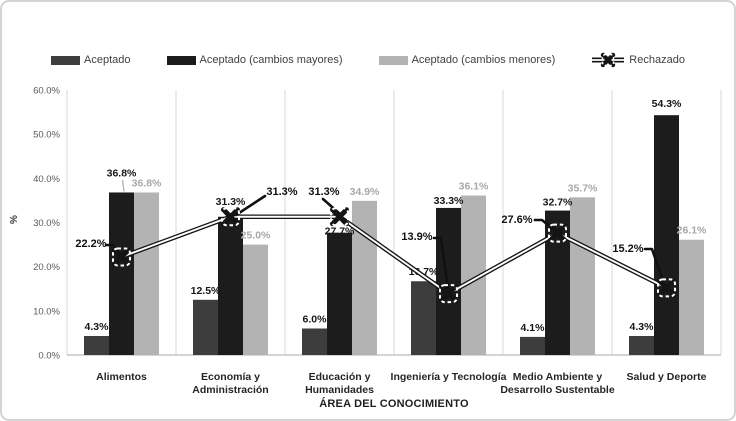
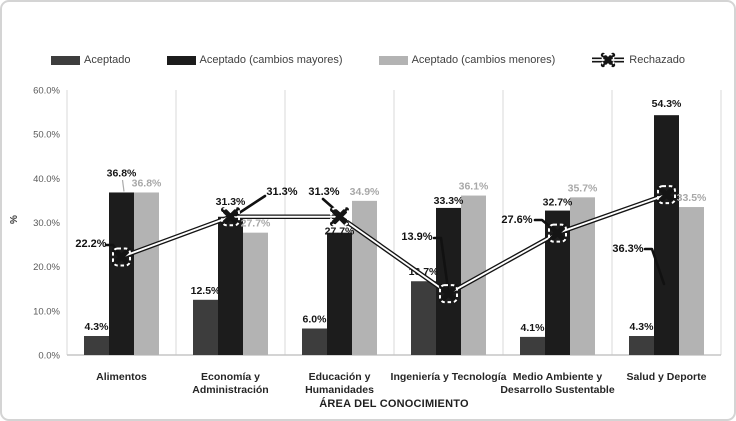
Aceptado (cambios menores)/Economía y Administración: 25.0% -> 27.7%
Aceptado (cambios menores)/Salud y Deporte: 26.1% -> 33.5%
Rechazado/Salud y Deporte: 15.2% -> 36.3%
